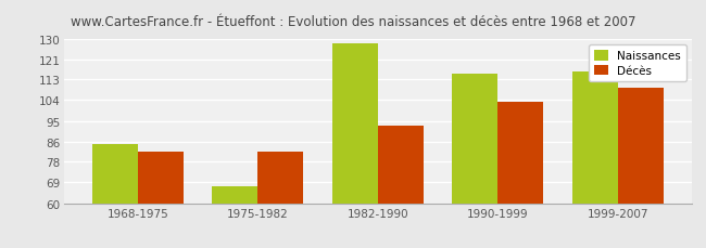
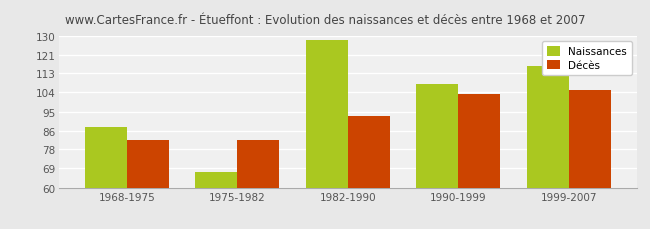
Naissances/1968-1975: 85 -> 88
Naissances/1990-1999: 115 -> 108
Décès/1999-2007: 109 -> 105
